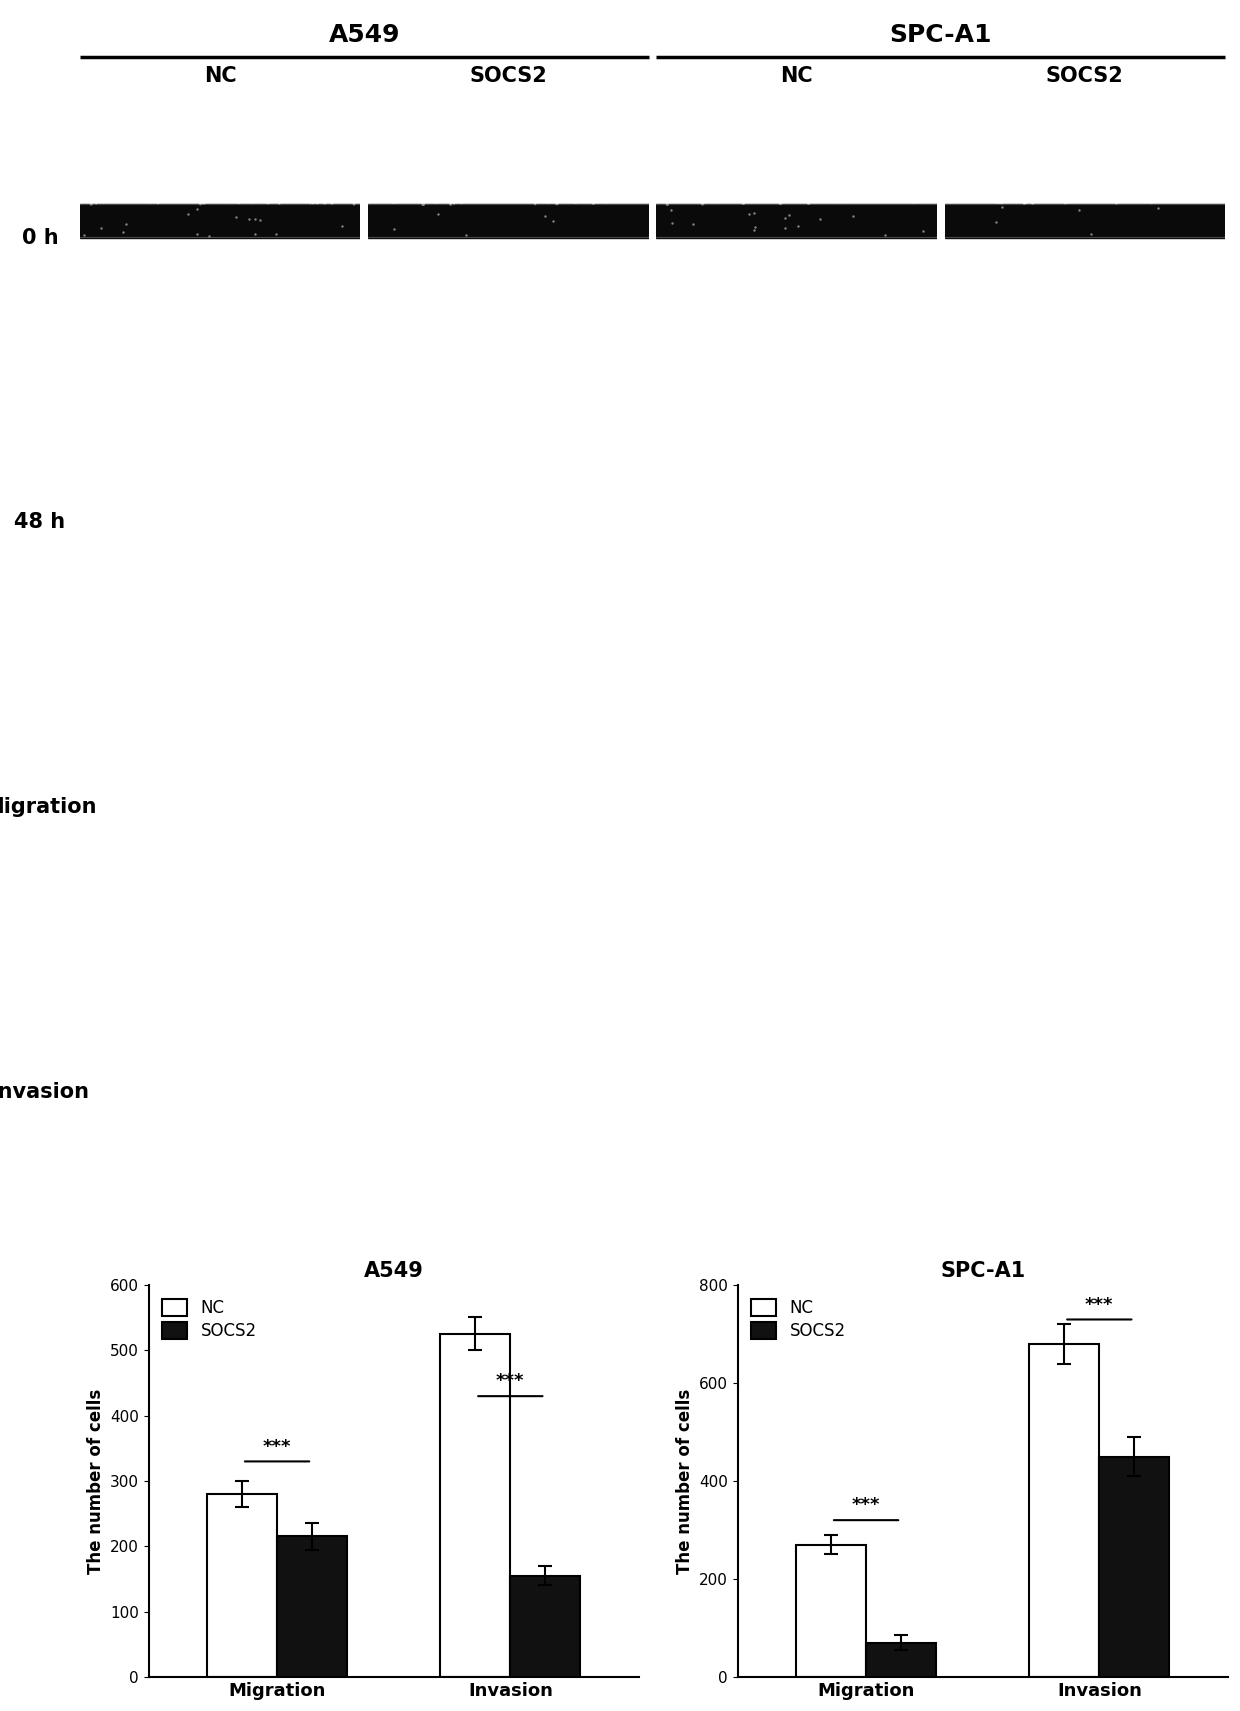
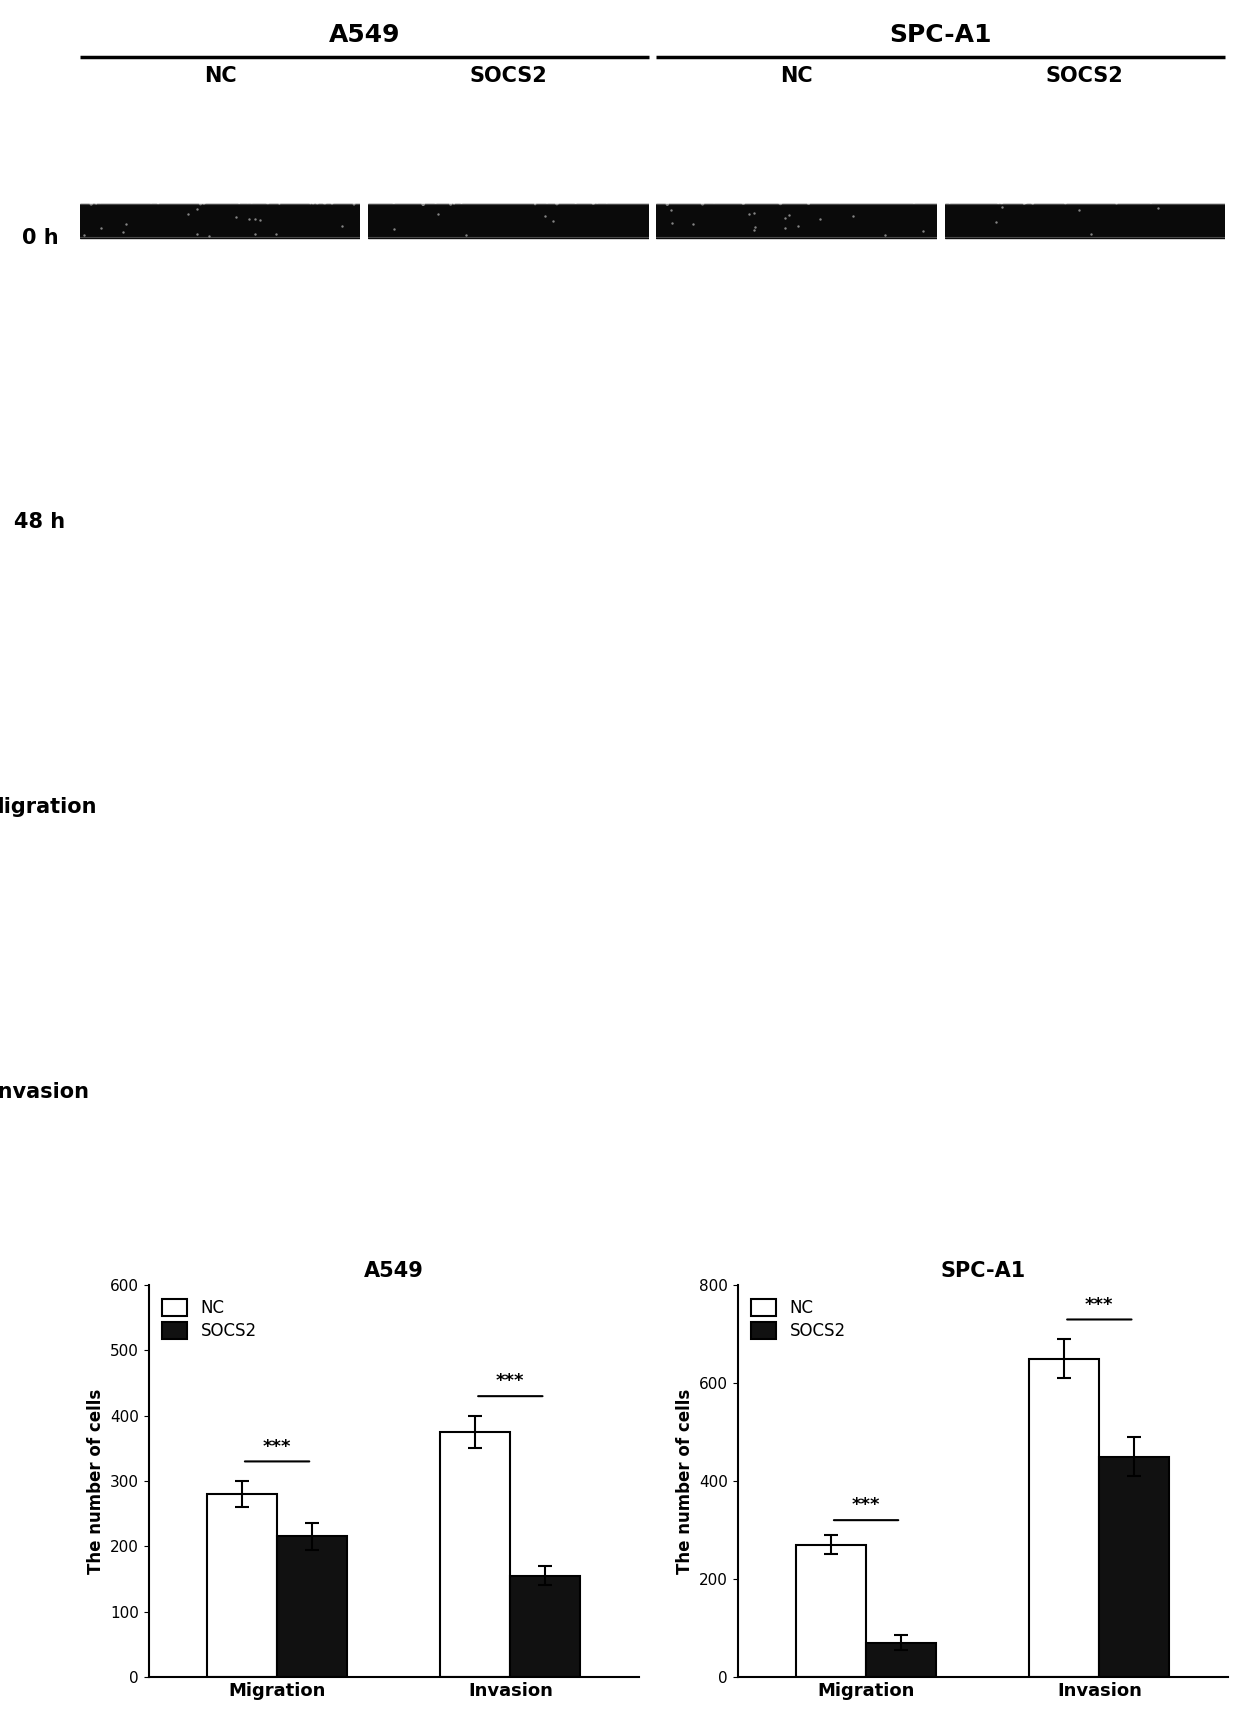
A549/NC/Invasion: 526 -> 375
SPC-A1/NC/Invasion: 680 -> 650
